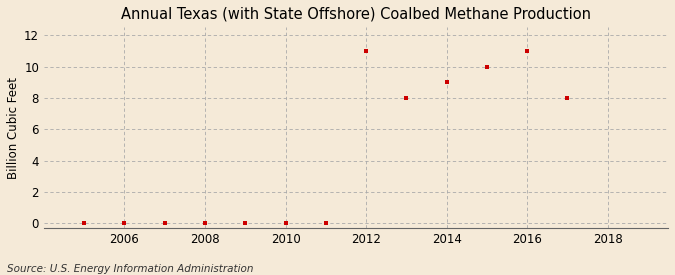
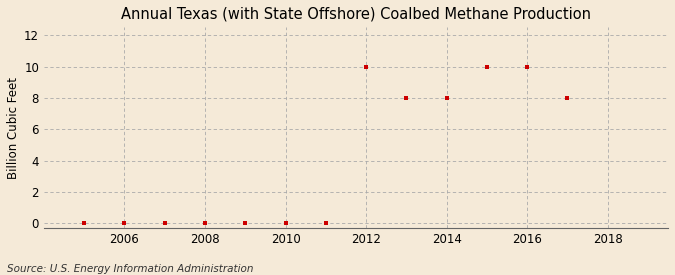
2012: 11 -> 10
2014: 9 -> 8
2016: 11 -> 10
